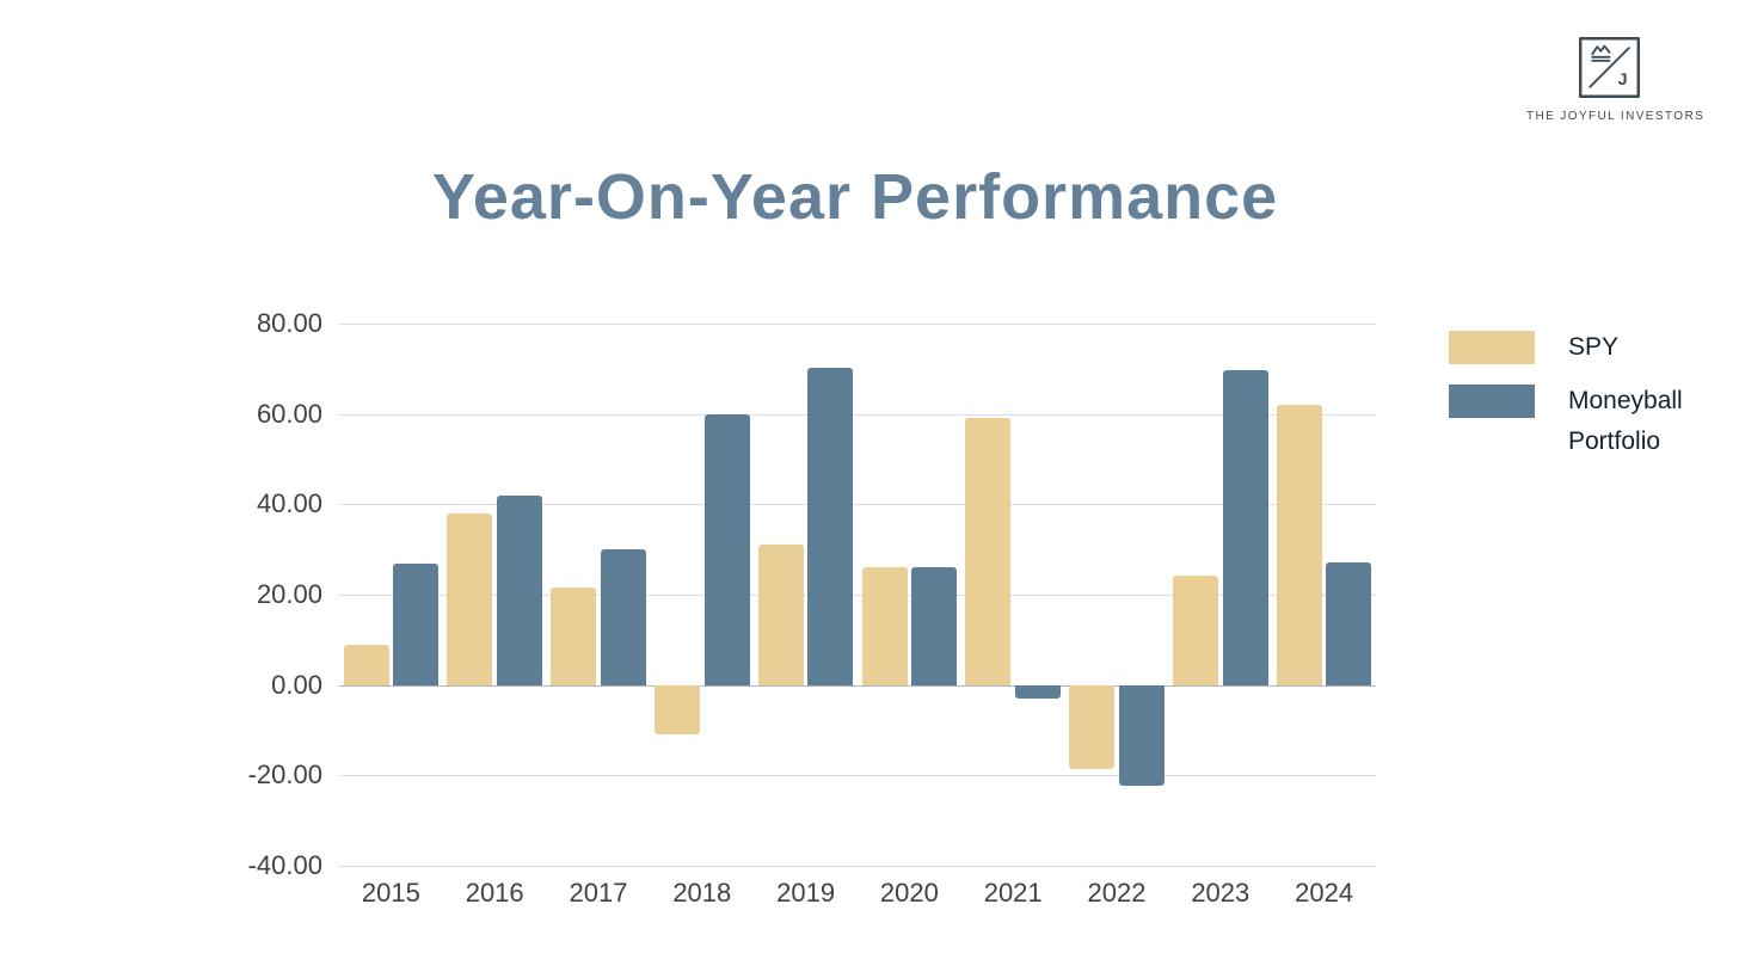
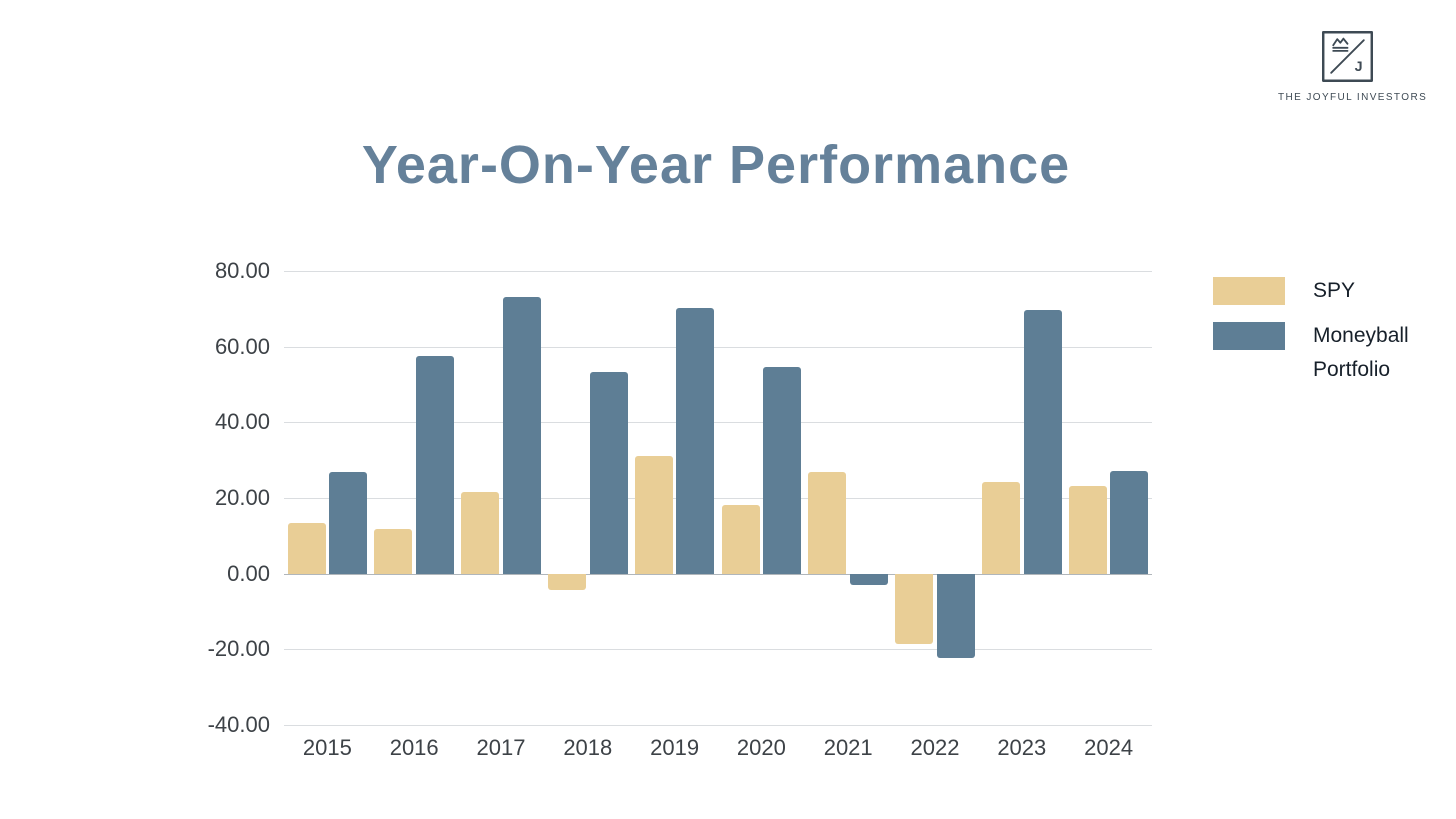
SPY/2015: 9 -> 14
SPY/2016: 38 -> 12
Moneyball Portfolio/2016: 42 -> 58
Moneyball Portfolio/2017: 30 -> 73
SPY/2018: -11 -> -4
Moneyball Portfolio/2018: 60 -> 53
SPY/2020: 26 -> 18
Moneyball Portfolio/2020: 26 -> 55
SPY/2021: 59 -> 27
SPY/2024: 62 -> 23
